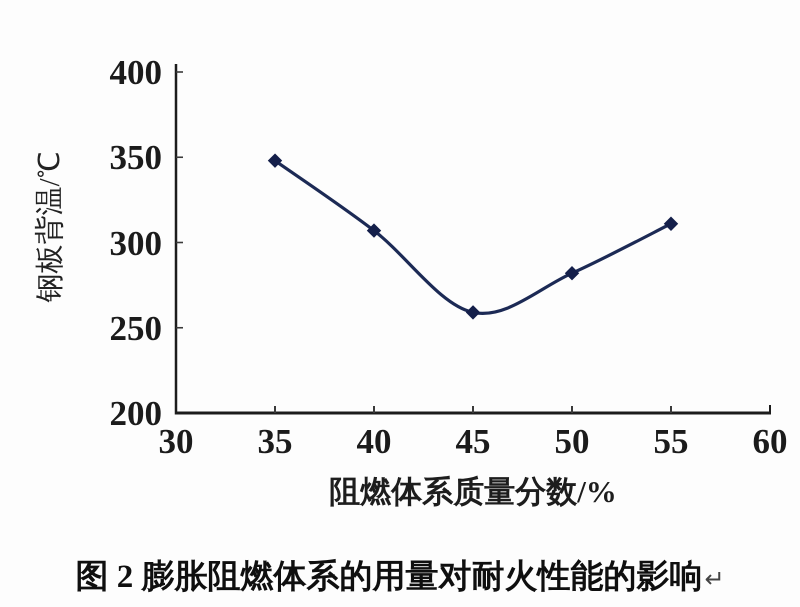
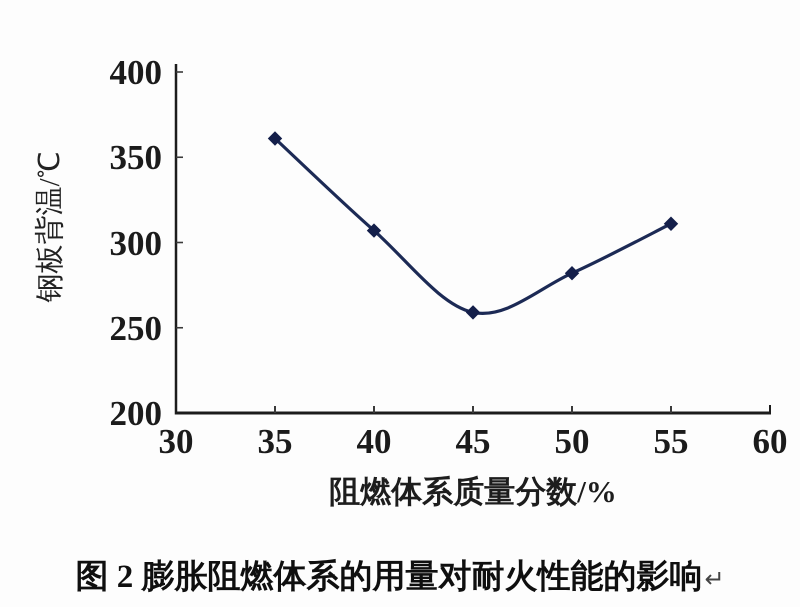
35: 348 -> 361
